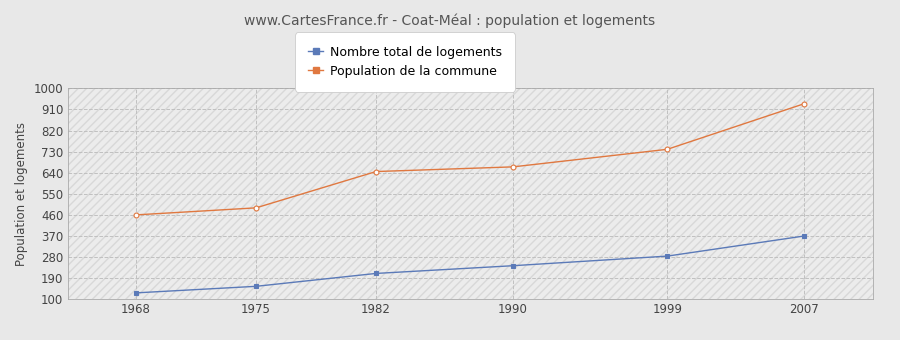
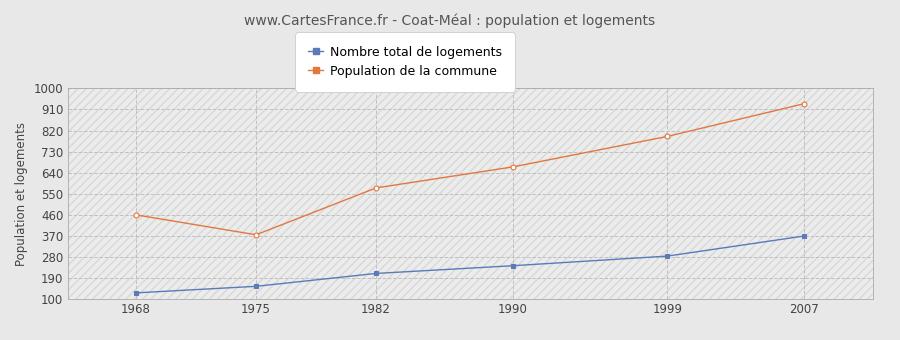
Population de la commune/1975: 490 -> 375
Population de la commune/1982: 645 -> 575
Population de la commune/1999: 740 -> 795
